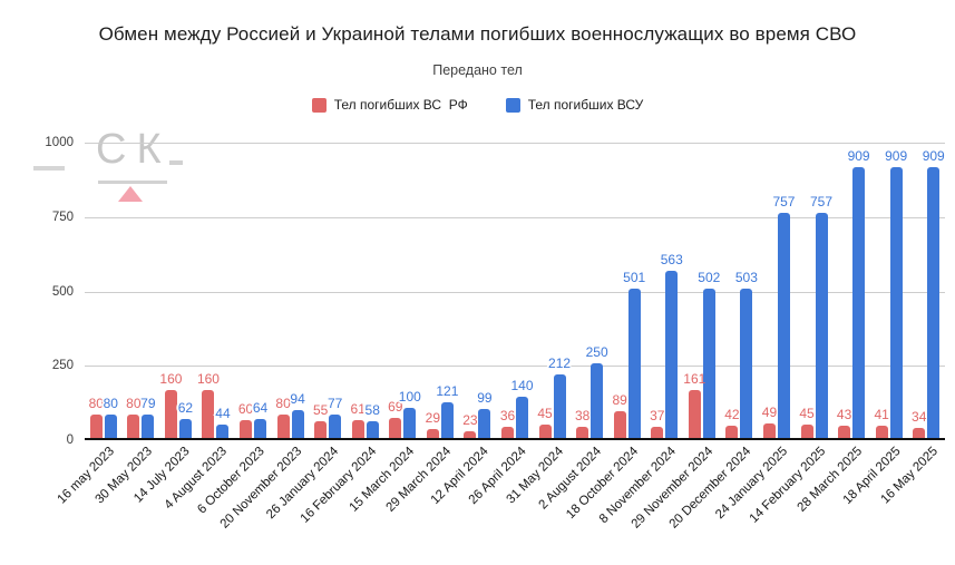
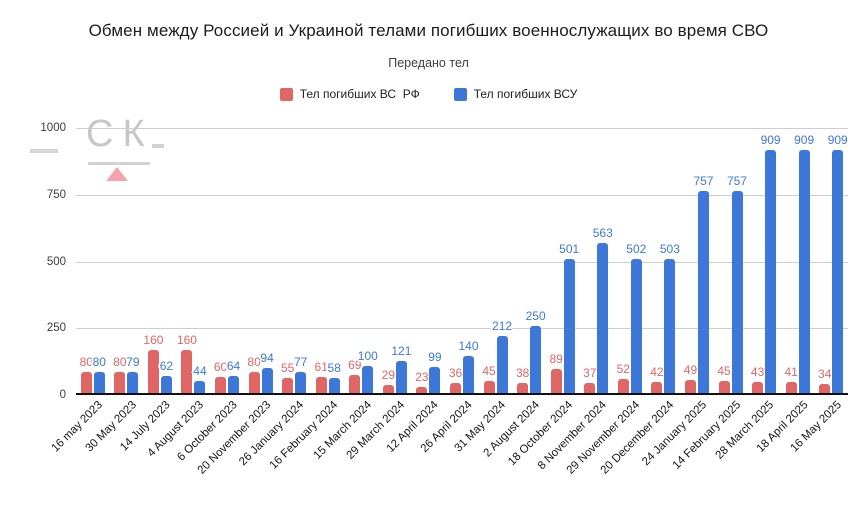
Тел погибших ВС РФ/29 November 2024: 161 -> 52
